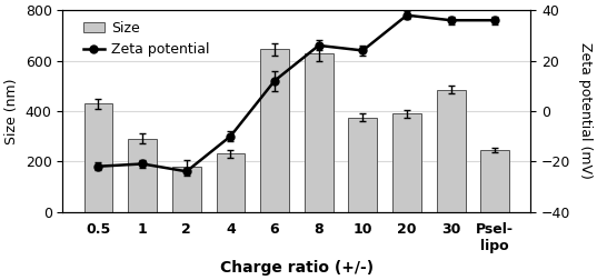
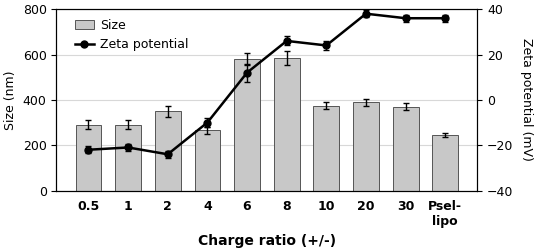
Size/0.5: 430 -> 290
Size/2: 180 -> 350
Size/4: 230 -> 265
Size/6: 645 -> 580
Size/8: 630 -> 585
Size/30: 485 -> 370
